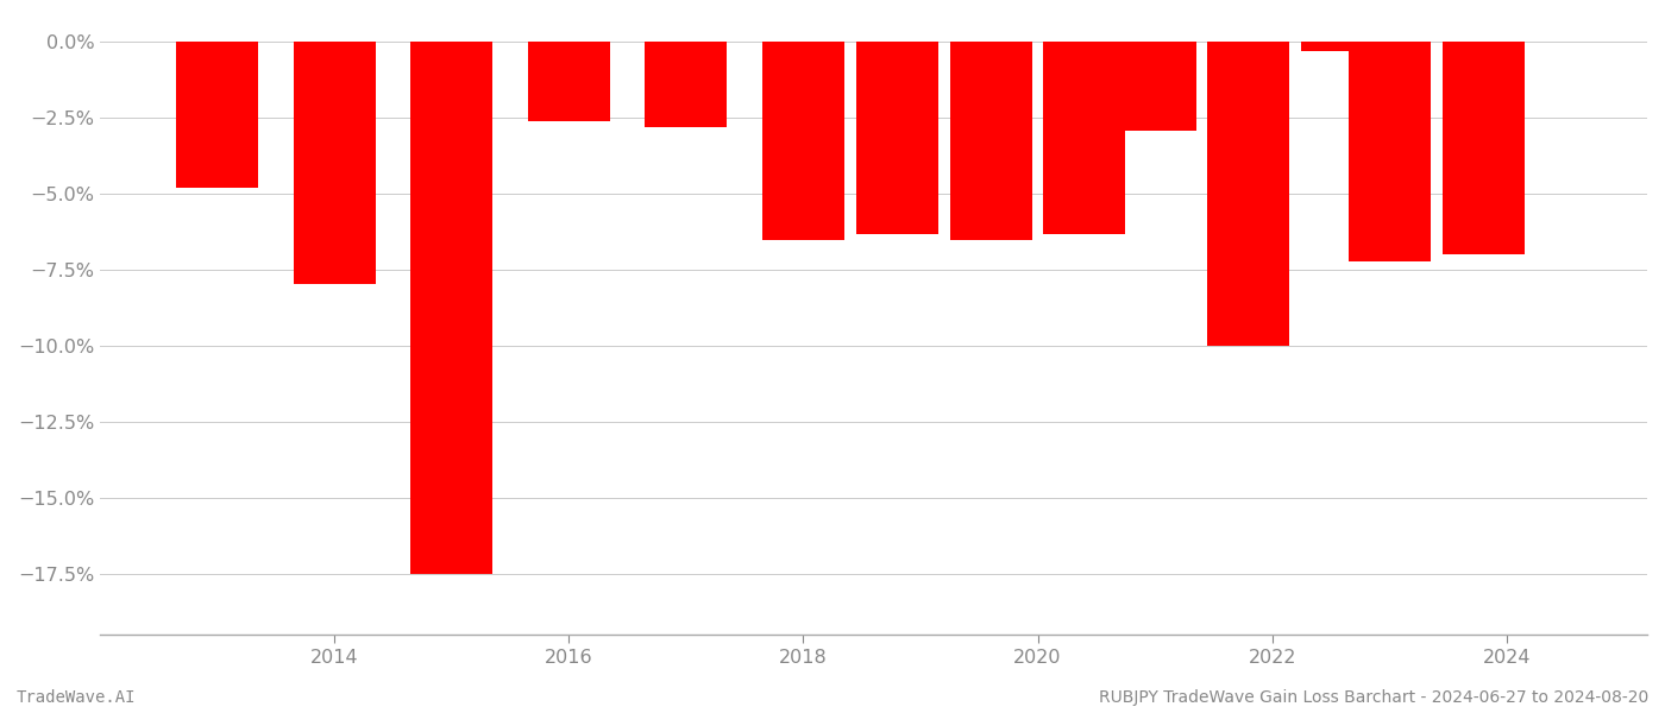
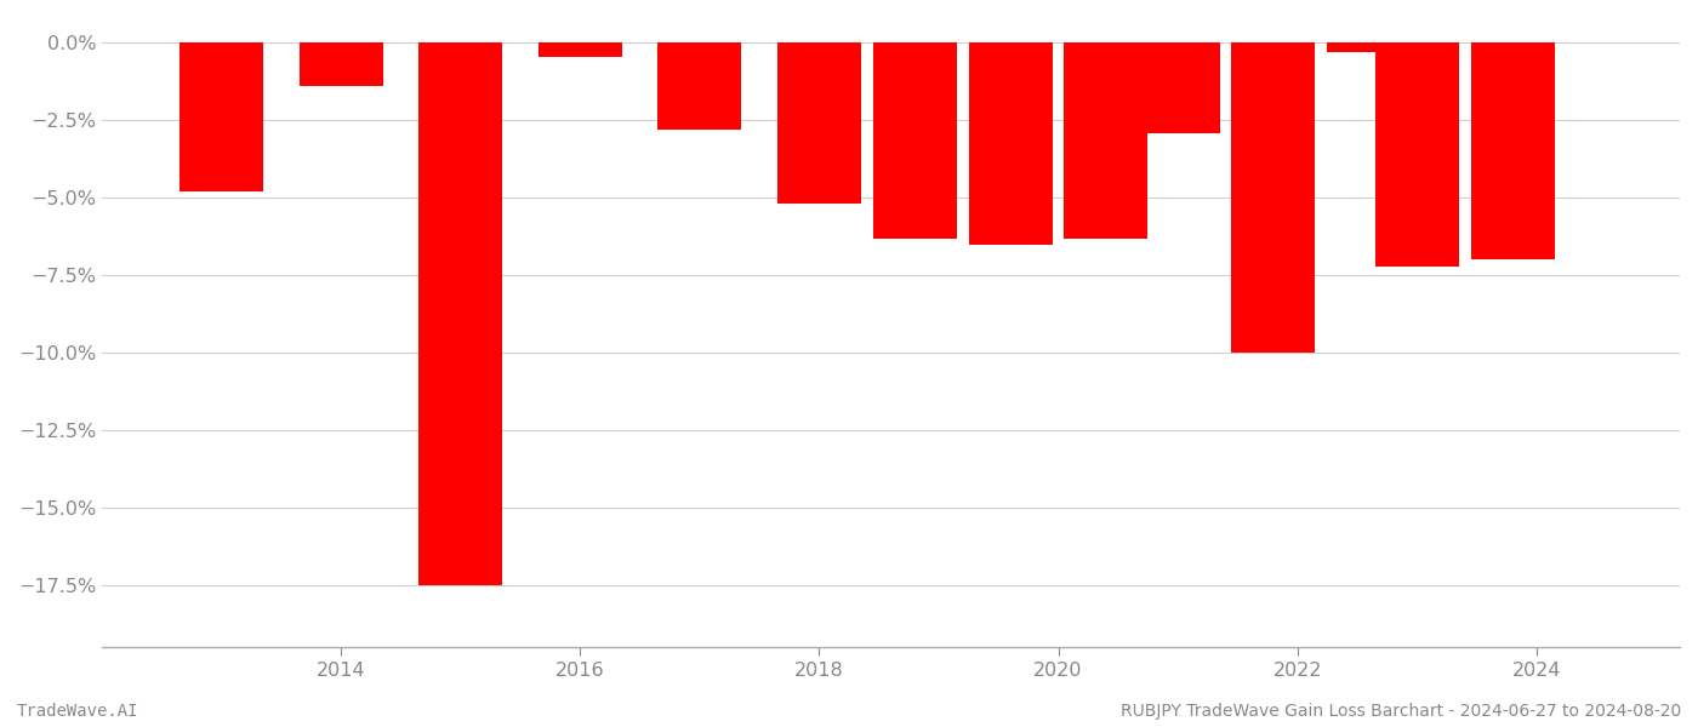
2014: -7.95% -> -1.40%
2016: -2.60% -> -0.45%
2018: -6.50% -> -5.20%
